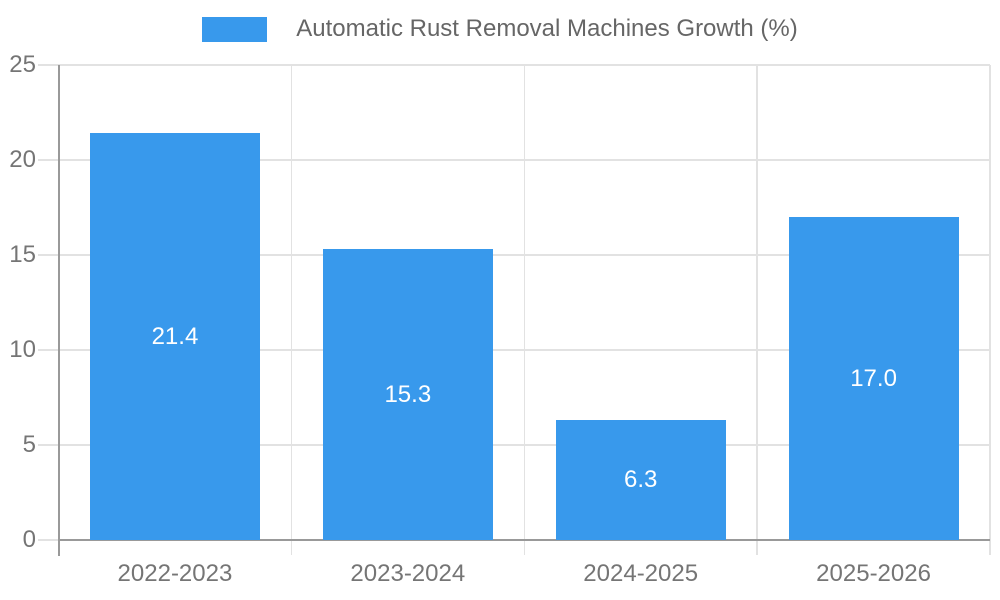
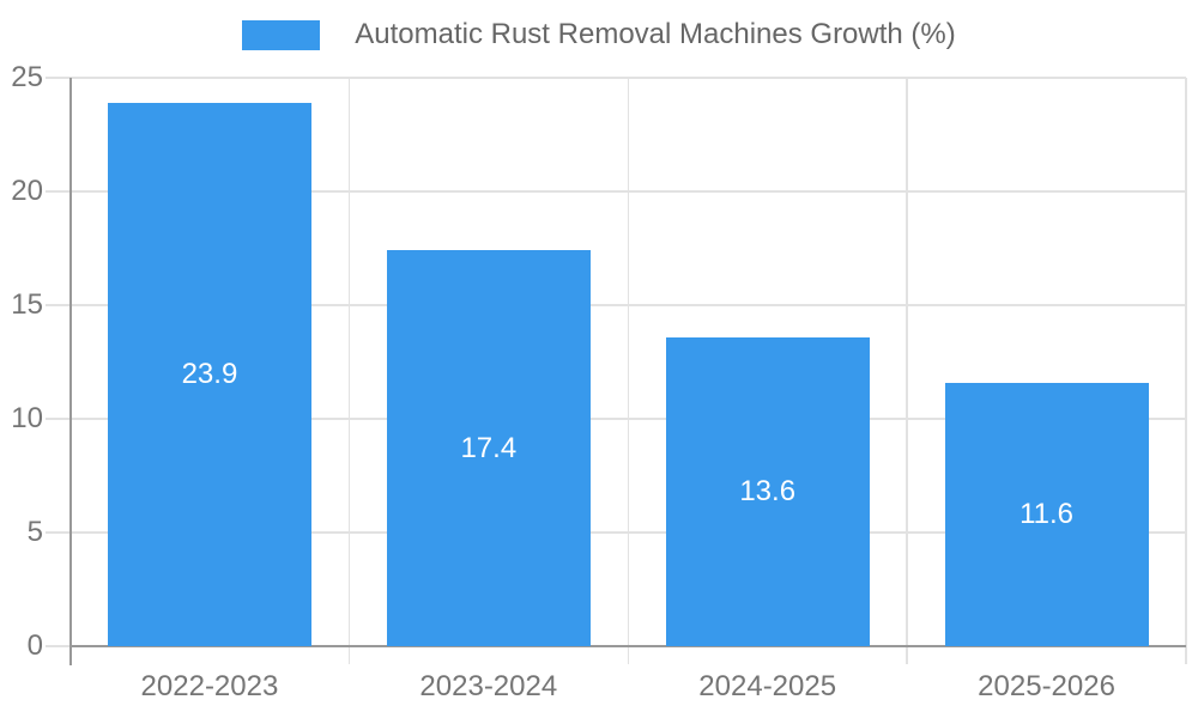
2022-2023: 21.4 -> 23.9
2023-2024: 15.3 -> 17.4
2024-2025: 6.3 -> 13.6
2025-2026: 17.0 -> 11.6
